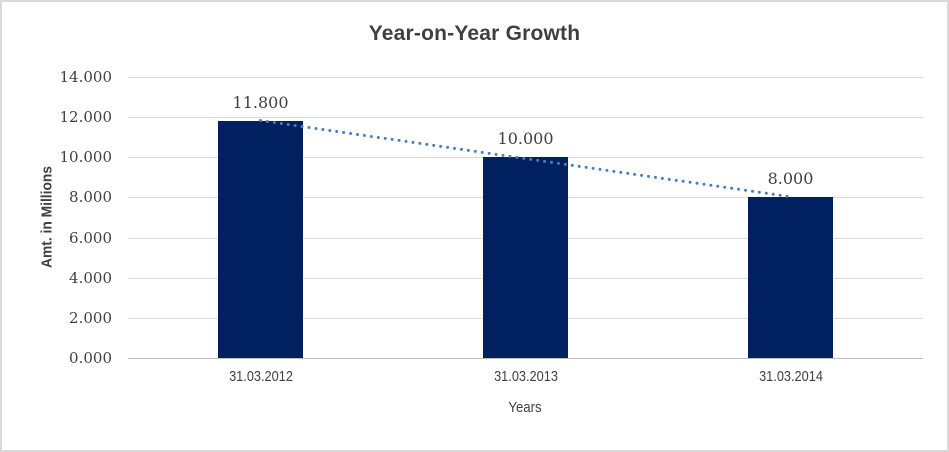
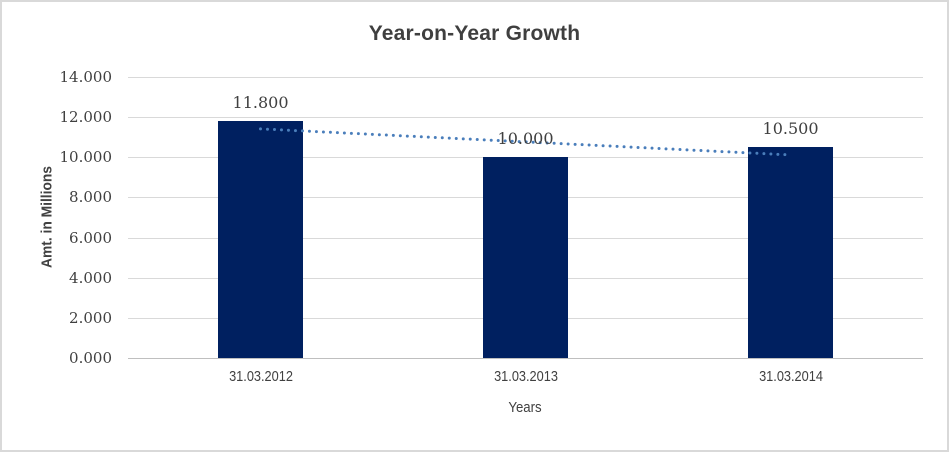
31.03.2014: 8.000 -> 10.500
